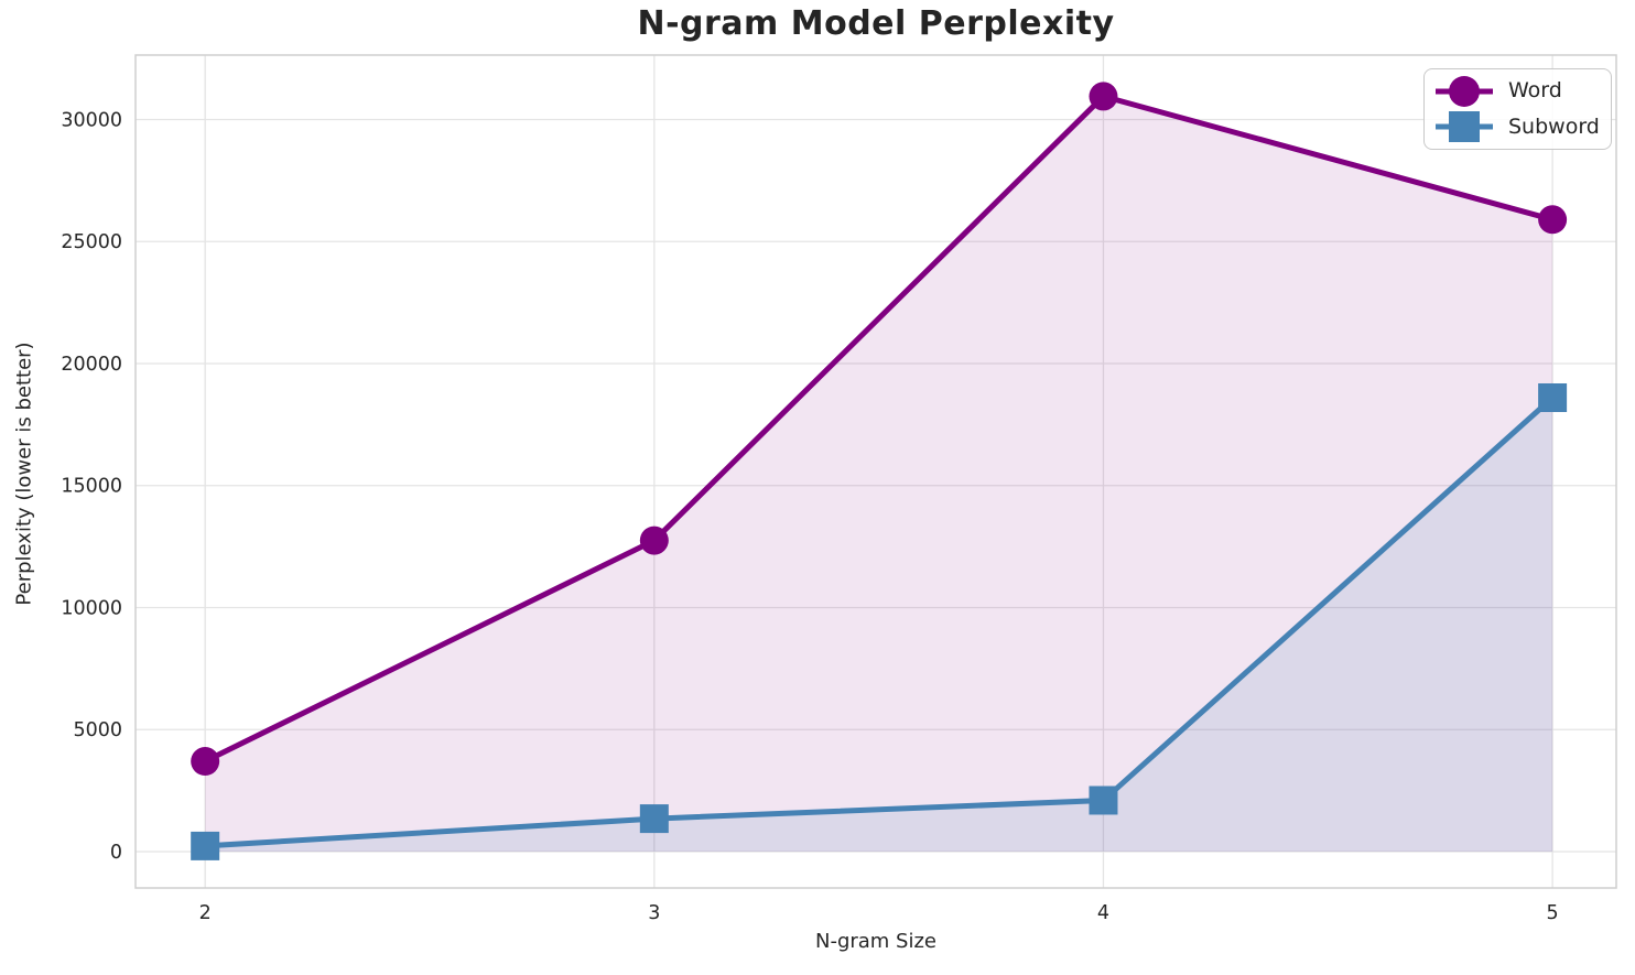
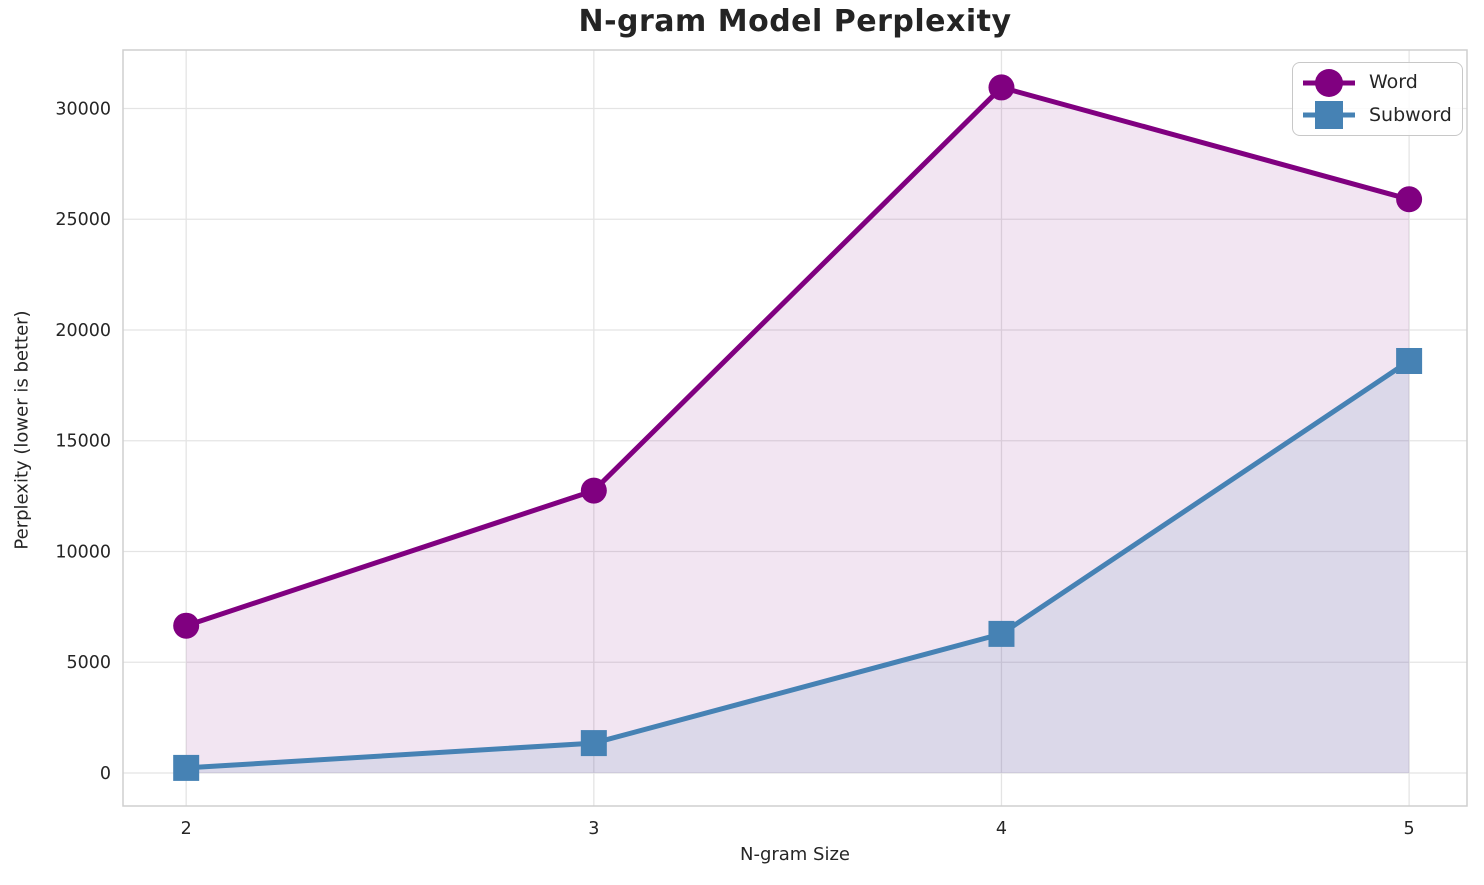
Word/2: 3700 -> 6600
Subword/4: 2100 -> 6300
